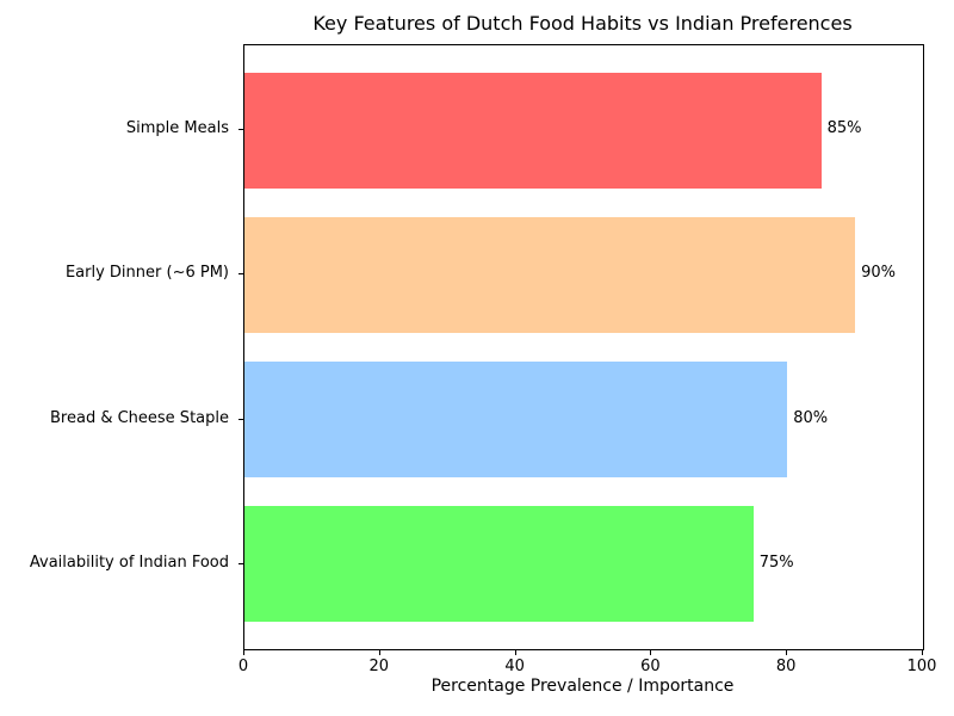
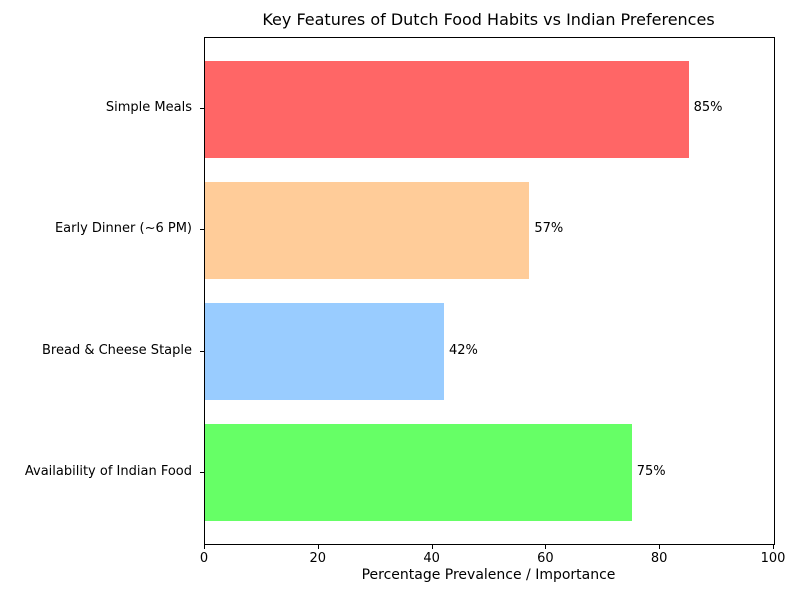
Early Dinner (~6 PM): 90% -> 57%
Bread & Cheese Staple: 80% -> 42%
